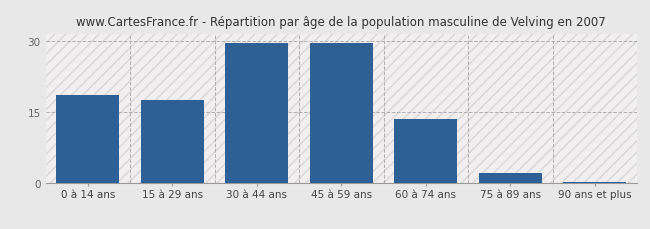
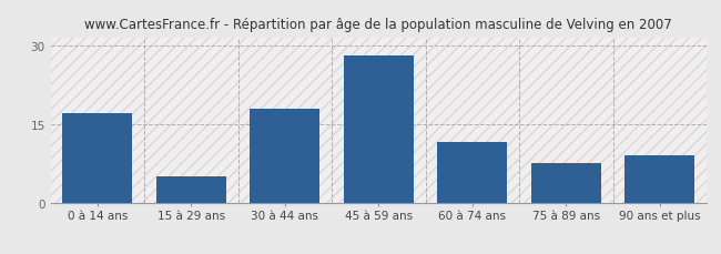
0 à 14 ans: 18.5 -> 17.0
15 à 29 ans: 17.5 -> 5.0
30 à 44 ans: 29.5 -> 18.0
45 à 59 ans: 29.5 -> 28.0
60 à 74 ans: 13.5 -> 11.5
75 à 89 ans: 2.2 -> 7.5
90 ans et plus: 0.1 -> 9.0
